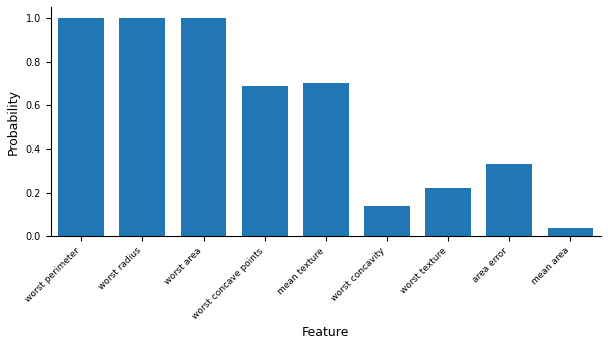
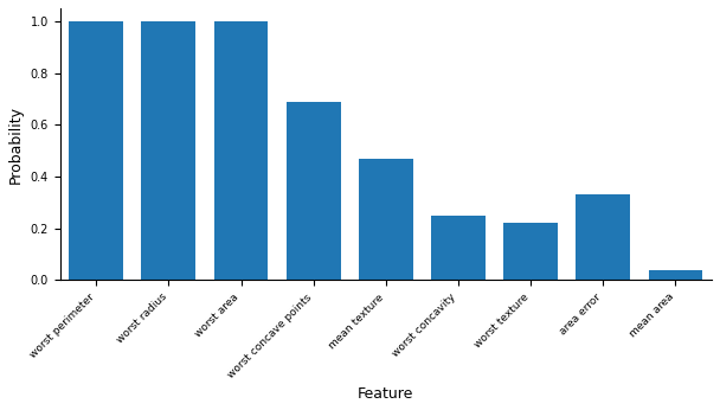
mean texture: 0.70 -> 0.47
worst concavity: 0.14 -> 0.25
